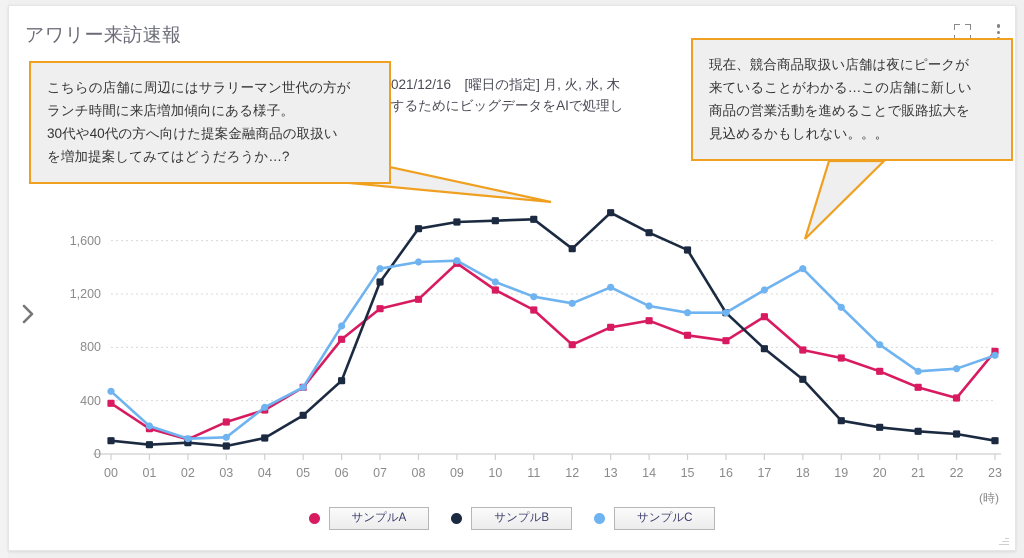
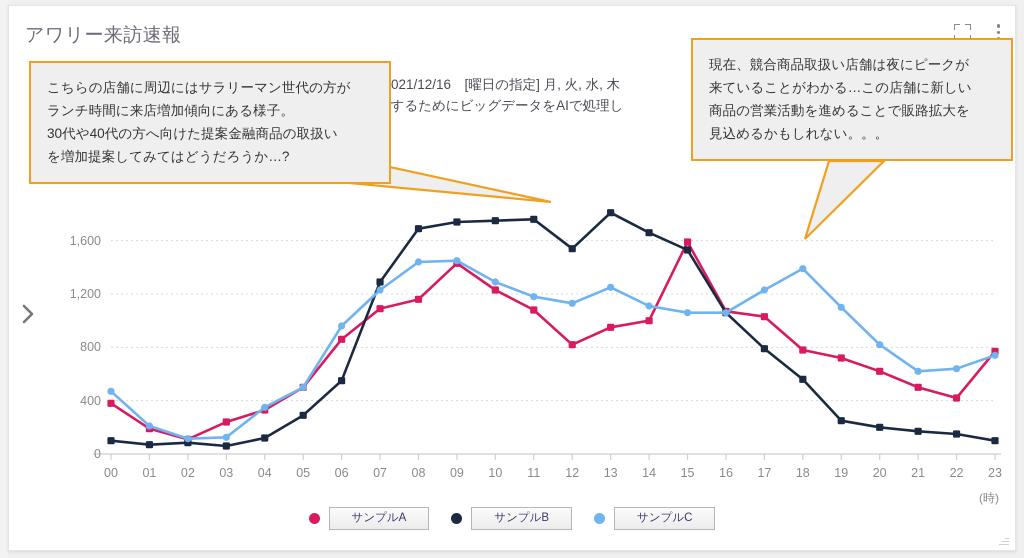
サンプルC/07: 1390 -> 1230
サンプルA/15: 890 -> 1590
サンプルA/16: 850 -> 1070
